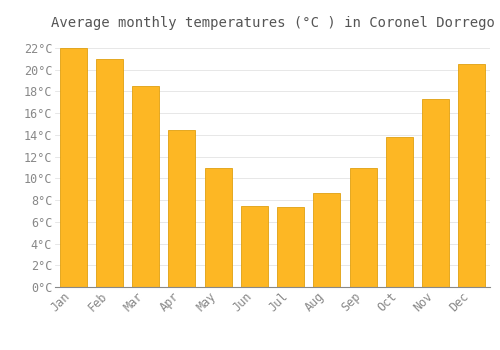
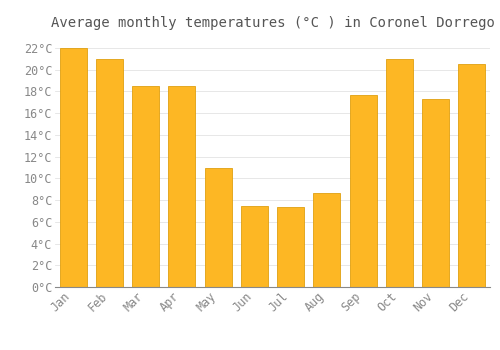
Apr: 14.5°C -> 18.5°C
Sep: 11.0°C -> 17.7°C
Oct: 13.8°C -> 21.0°C
